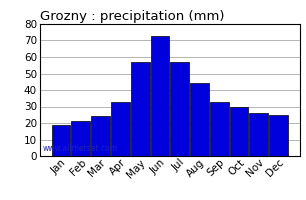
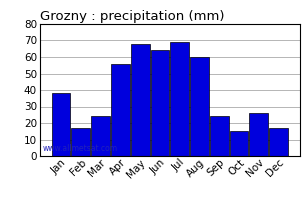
Jan: 19 -> 38
Feb: 21 -> 17
Apr: 33 -> 56
May: 57 -> 68
Jun: 73 -> 64
Jul: 57 -> 69
Aug: 44 -> 60
Sep: 33 -> 24
Oct: 30 -> 15
Dec: 25 -> 17
